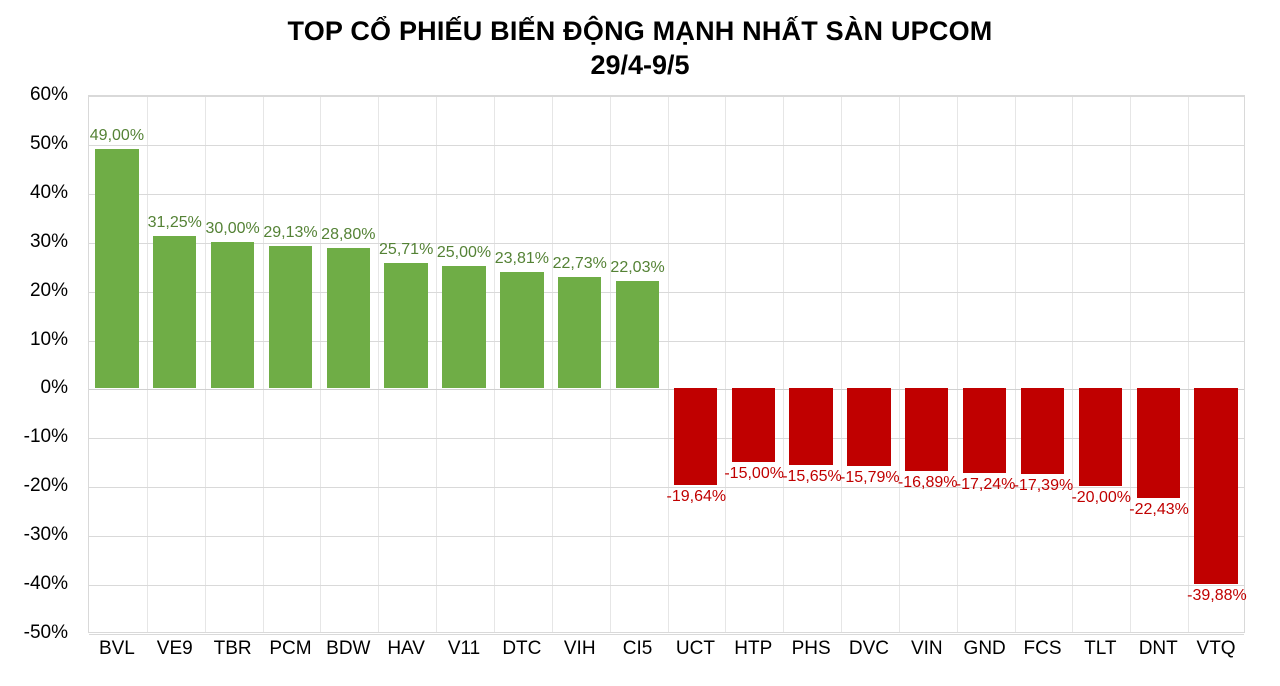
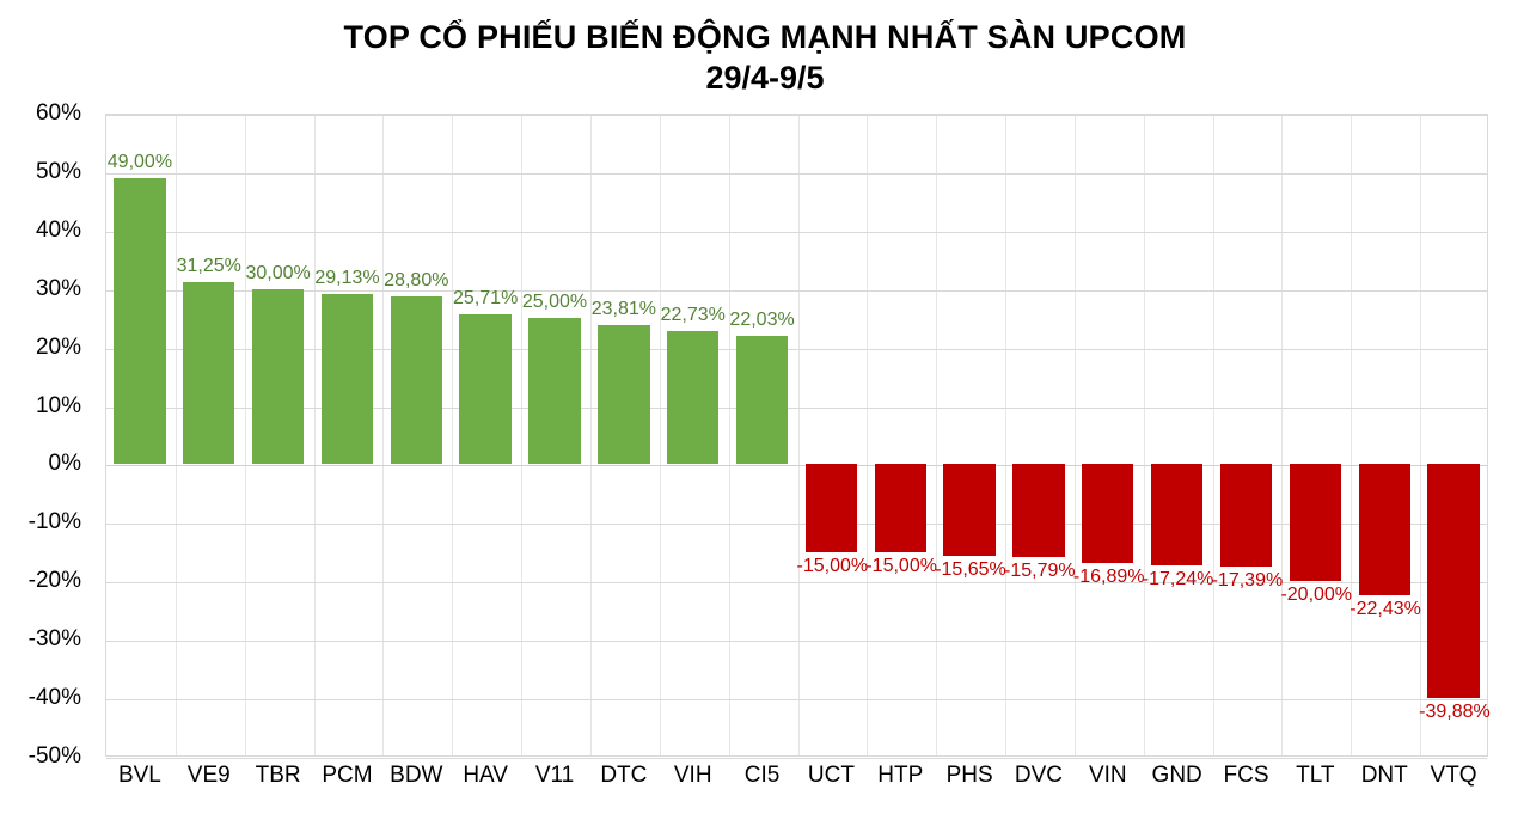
UCT: -19,64% -> -15,00%
